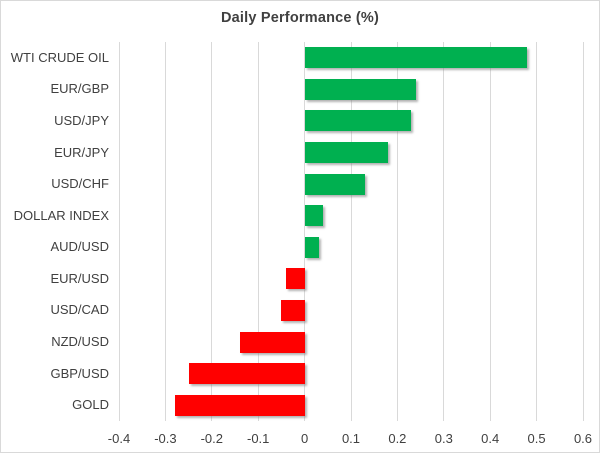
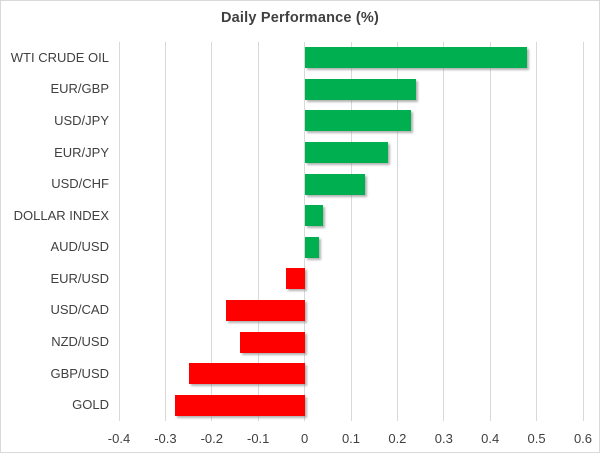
USD/CAD: -0.05 -> -0.17
